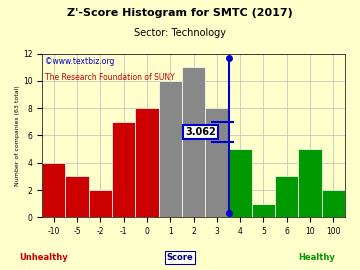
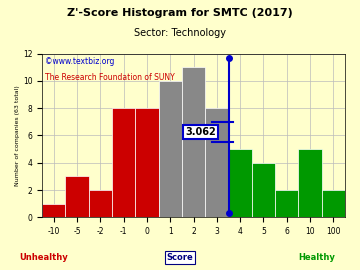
-10: 4 -> 1
-1: 7 -> 8
5: 1 -> 4
6: 3 -> 2
